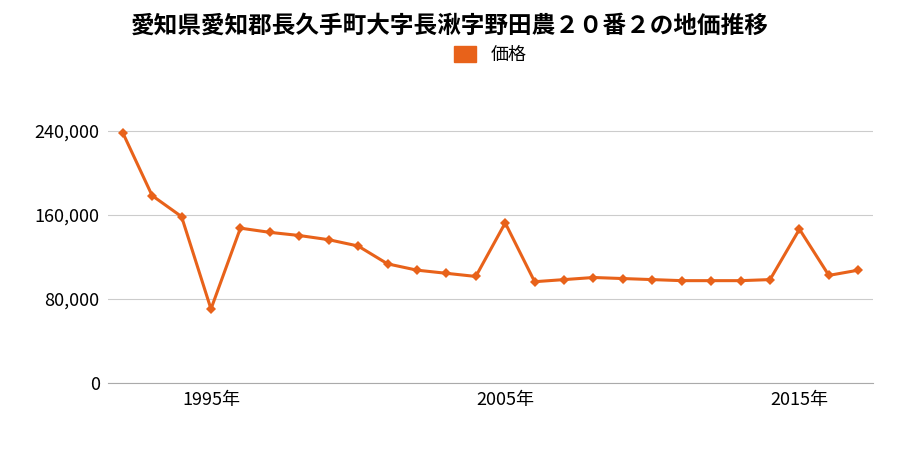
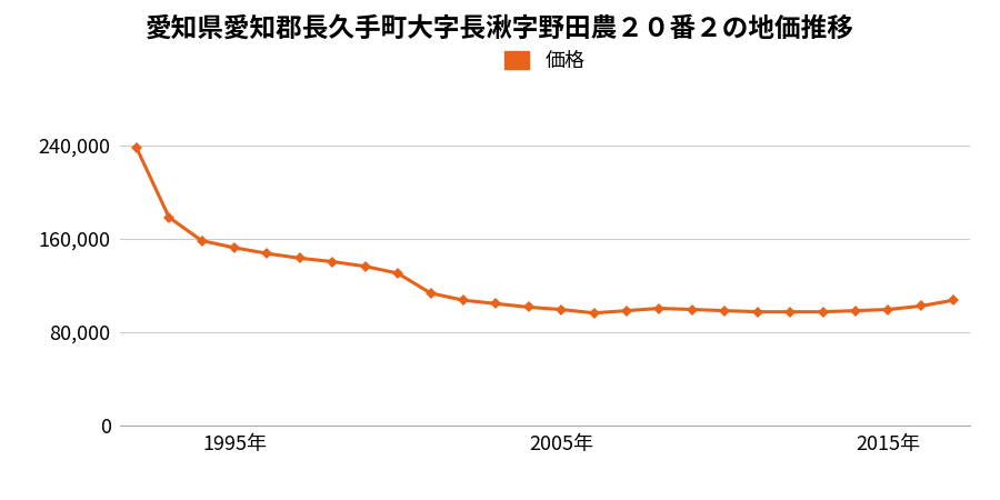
1995年: 70,000 -> 152,000
2005年: 152,000 -> 99,000
2015年: 146,000 -> 99,000
